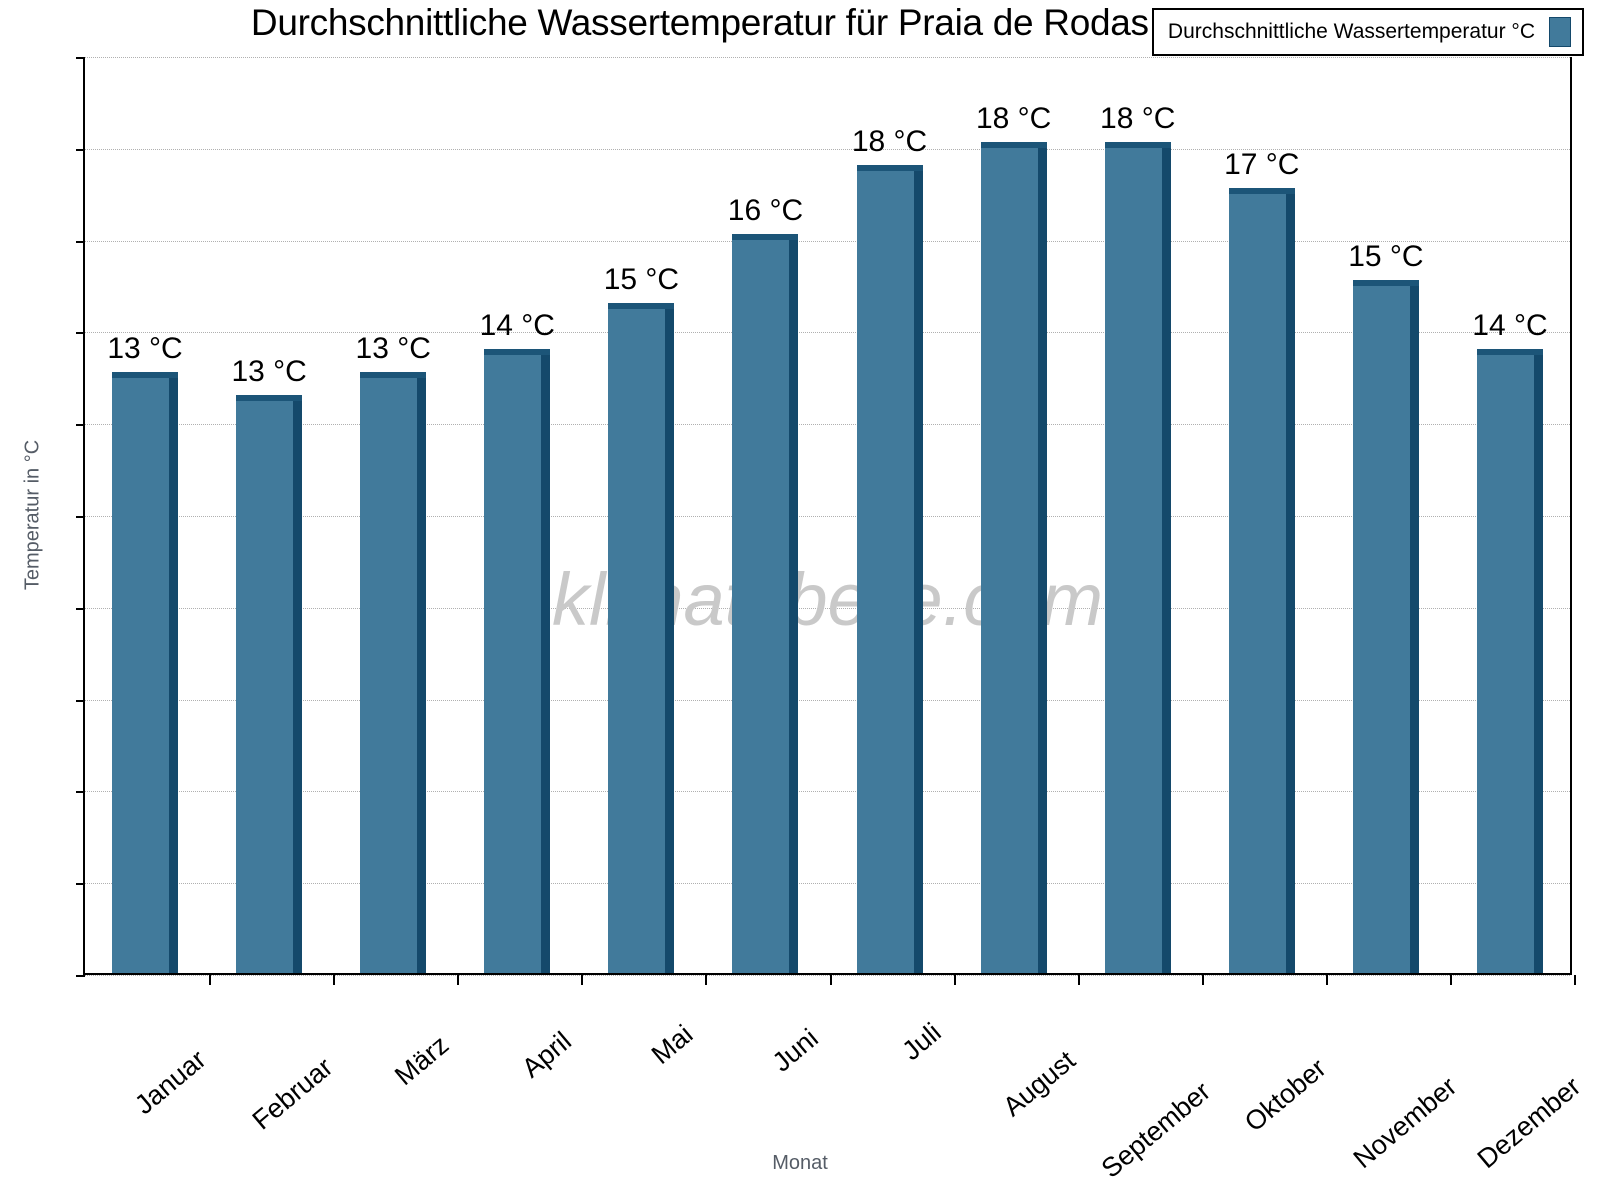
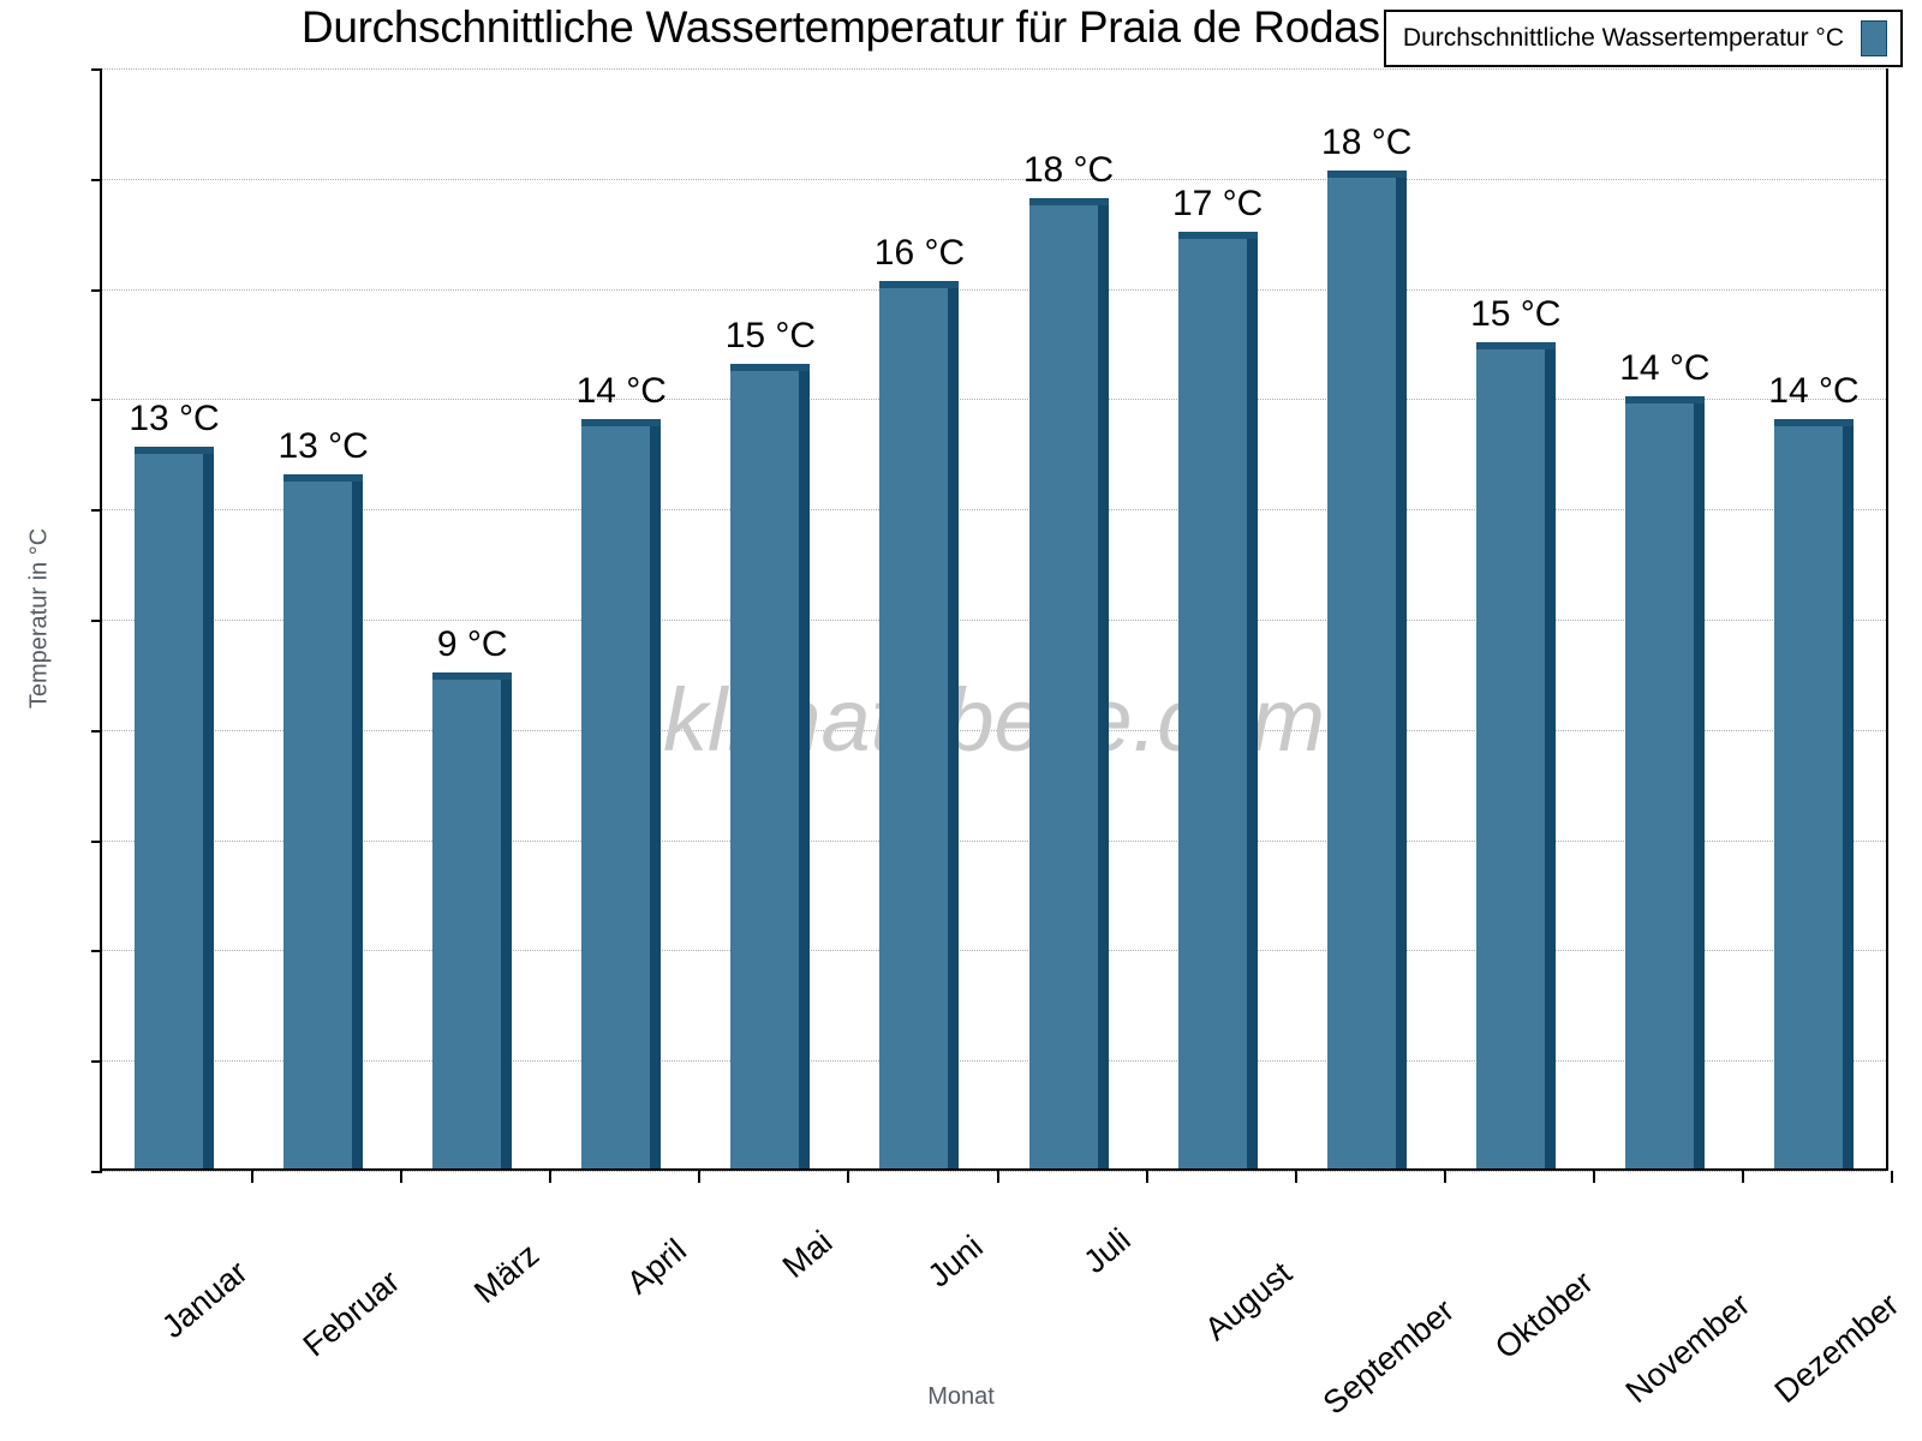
März: 13 -> 9
August: 18 -> 17
Oktober: 17 -> 15
November: 15 -> 14
